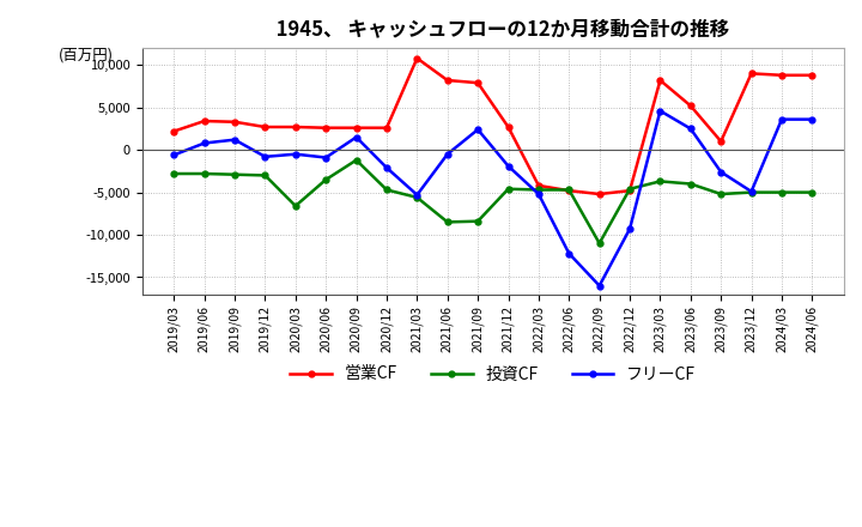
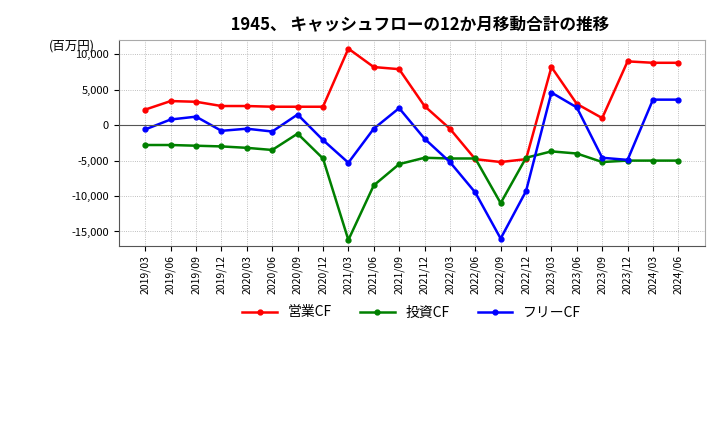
投資CF/2020/03: -6,600 -> -3,200
投資CF/2021/03: -5,600 -> -16,200
投資CF/2021/09: -8,400 -> -5,500
営業CF/2022/03: -4,200 -> -500
フリーCF/2022/06: -12,200 -> -9,500
営業CF/2023/06: 5,200 -> 3,000
フリーCF/2023/09: -2,600 -> -4,600
